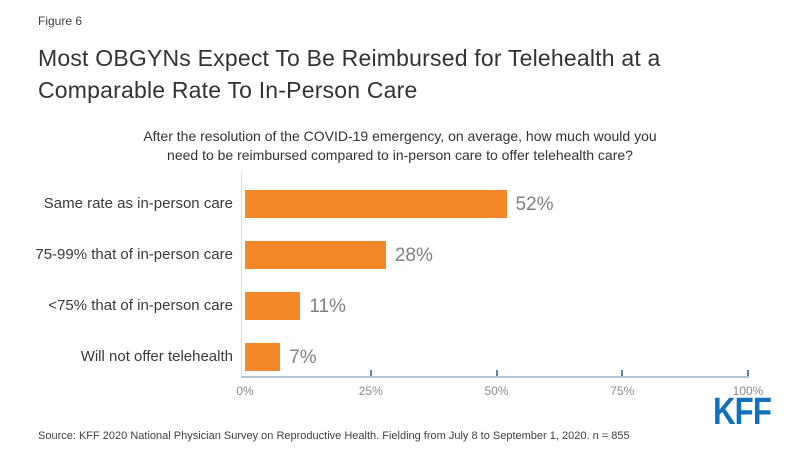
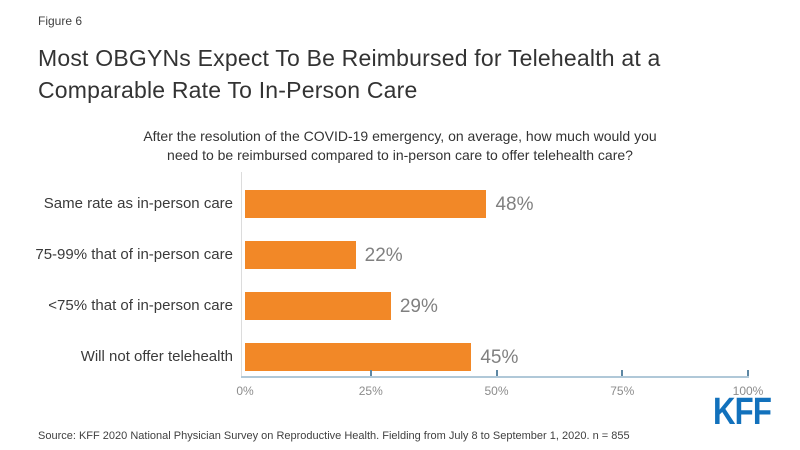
Same rate as in-person care: 52% -> 48%
75-99% that of in-person care: 28% -> 22%
<75% that of in-person care: 11% -> 29%
Will not offer telehealth: 7% -> 45%
